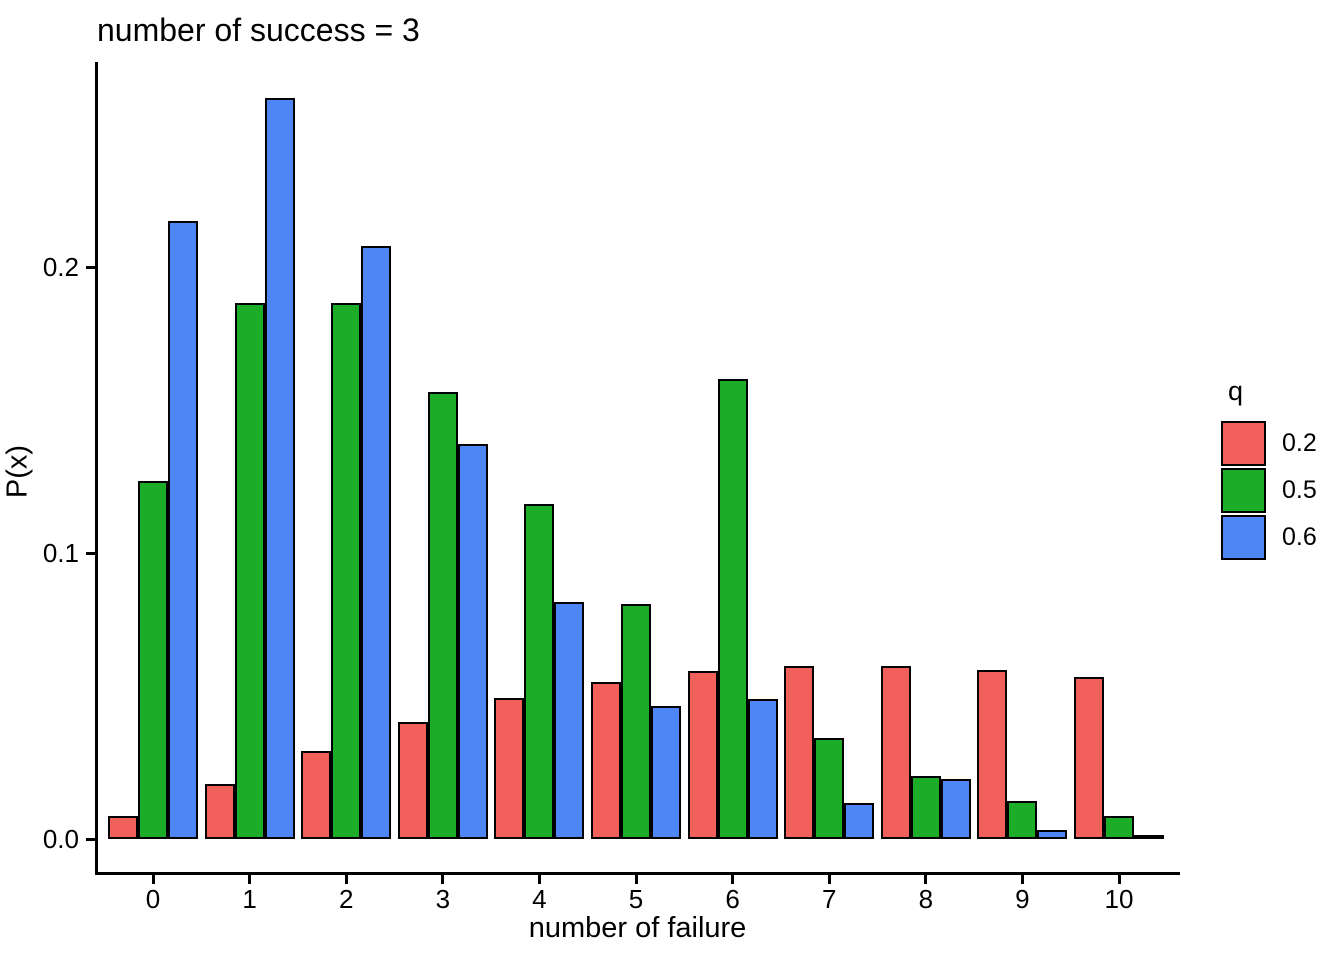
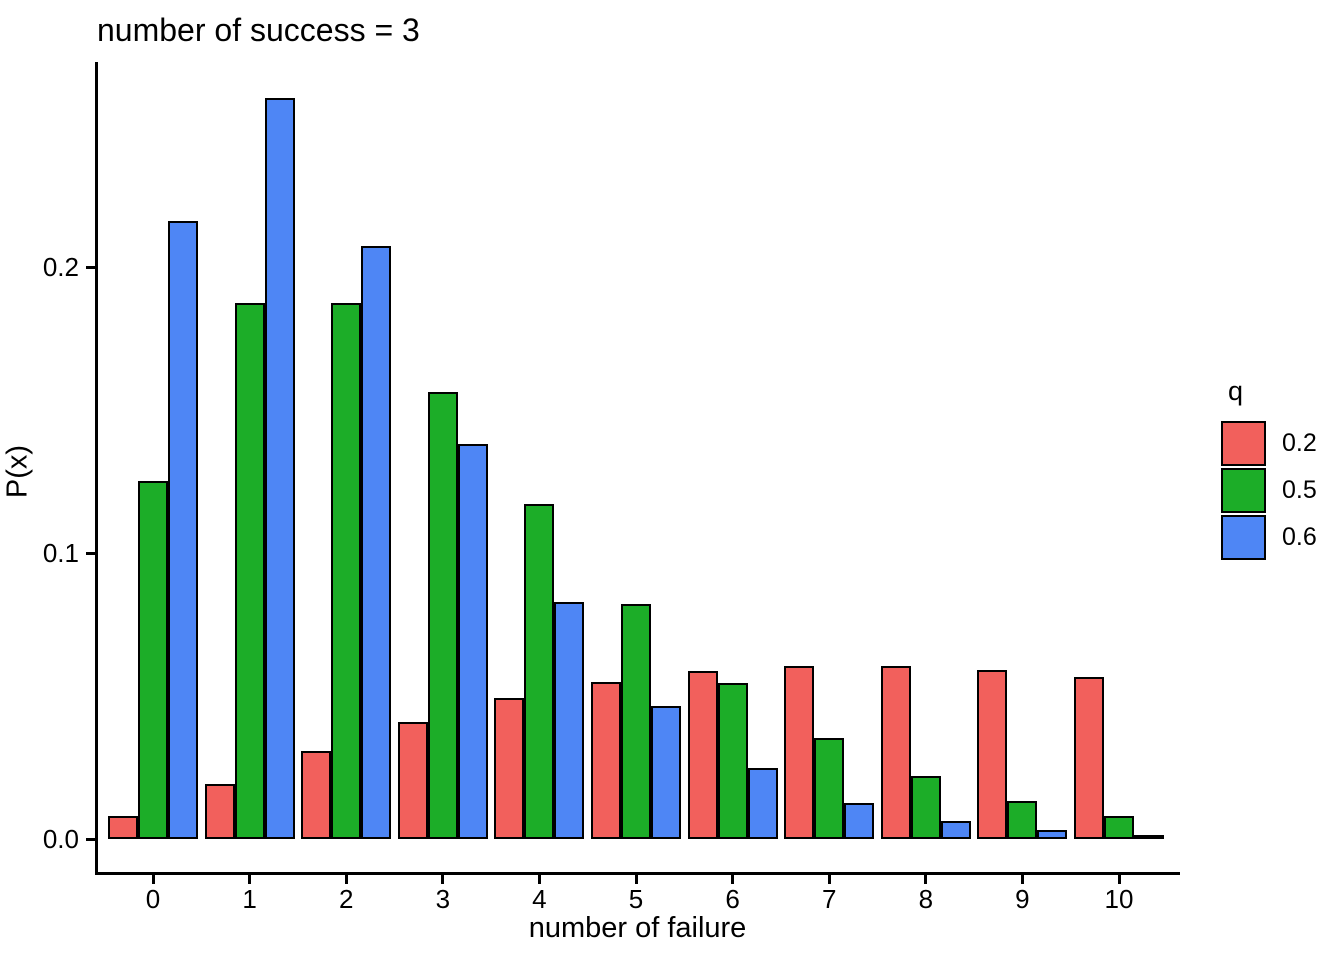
0.5/6: 0.161 -> 0.055
0.6/6: 0.049 -> 0.025
0.6/8: 0.021 -> 0.006
